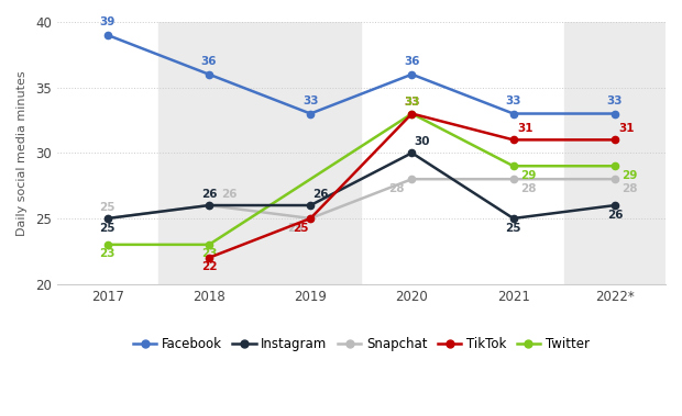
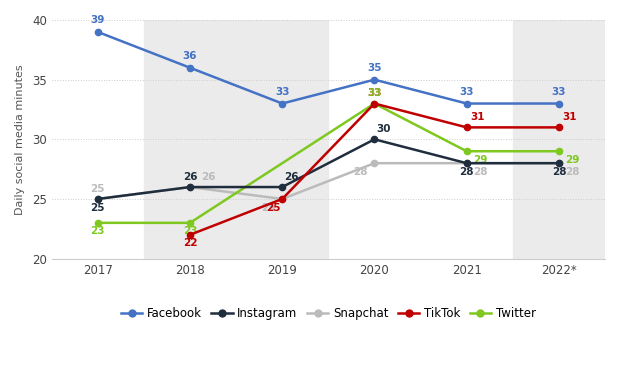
Facebook/2020: 36 -> 35
Instagram/2021: 25 -> 28
Instagram/2022*: 26 -> 28
